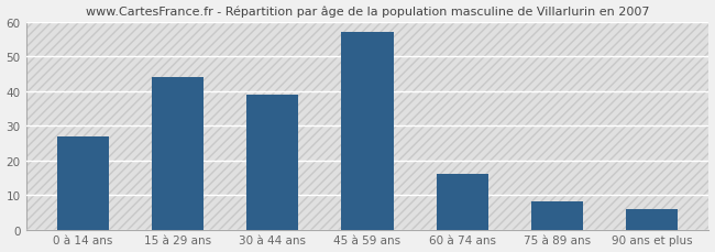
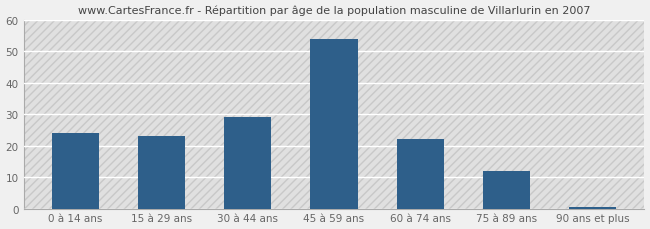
0 à 14 ans: 27.0 -> 24.0
15 à 29 ans: 44.0 -> 23.0
30 à 44 ans: 39.0 -> 29.0
45 à 59 ans: 57.0 -> 54.0
60 à 74 ans: 16.0 -> 22.0
75 à 89 ans: 8.0 -> 12.0
90 ans et plus: 6.0 -> 0.5
